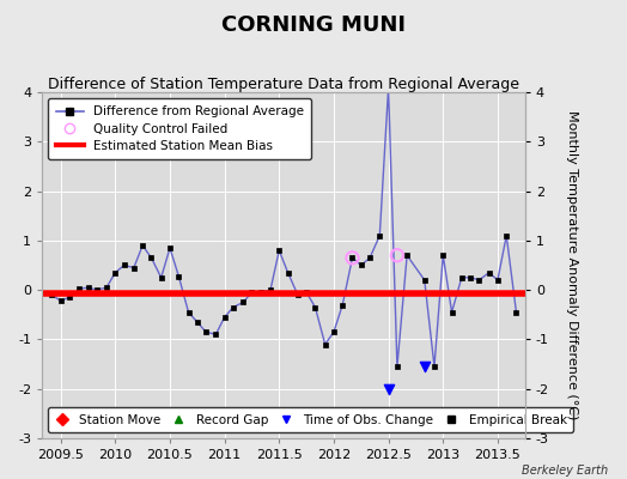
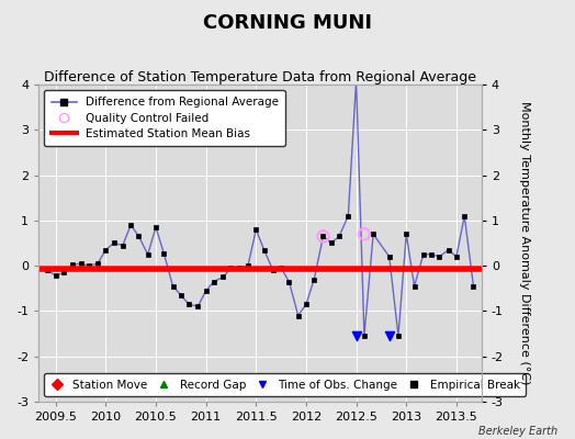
Time of Obs. Change/2012.5: -2.00 -> -1.55
